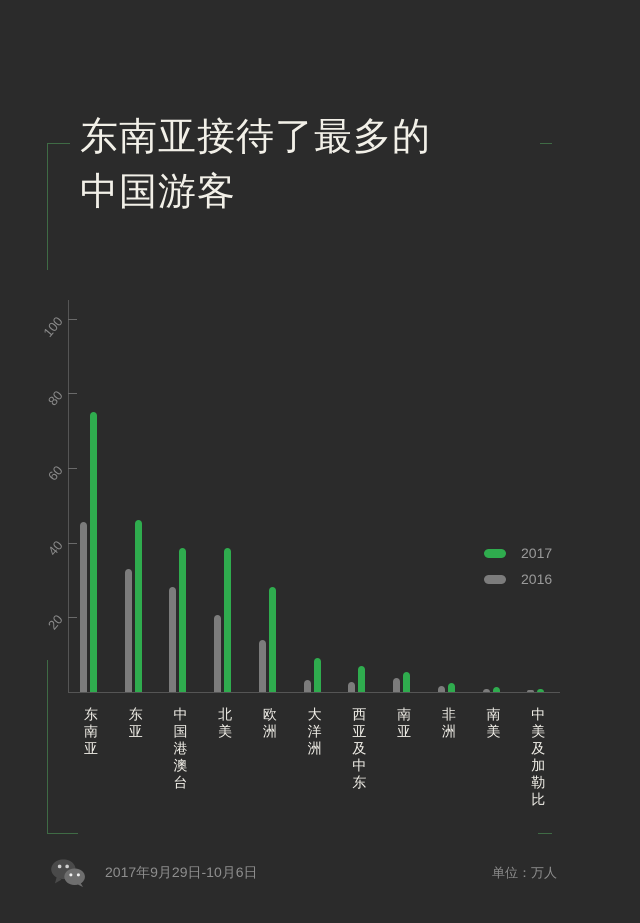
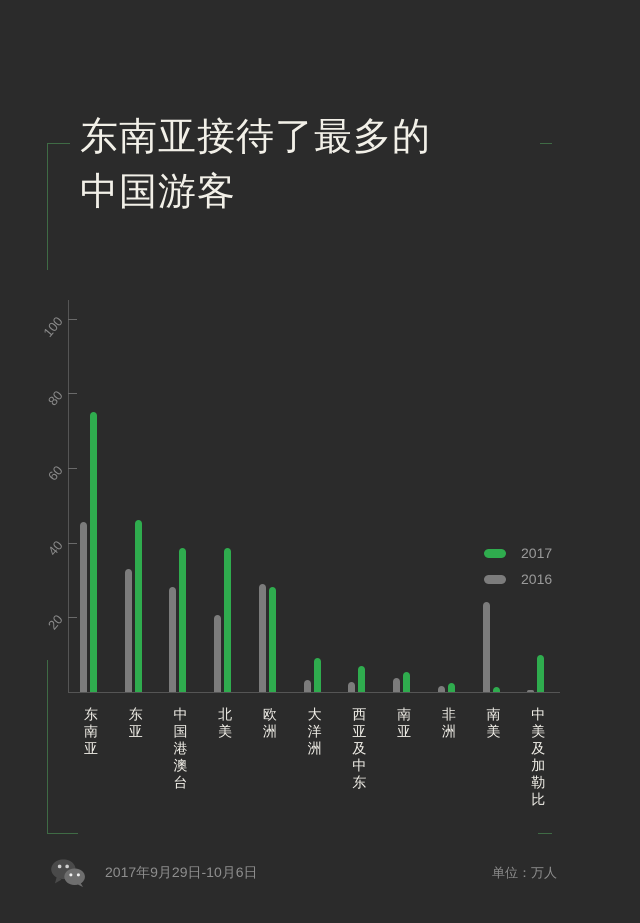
2016/欧洲: 14 -> 29
2016/南美: 1 -> 24
2017/中美及加勒比: 1 -> 10
